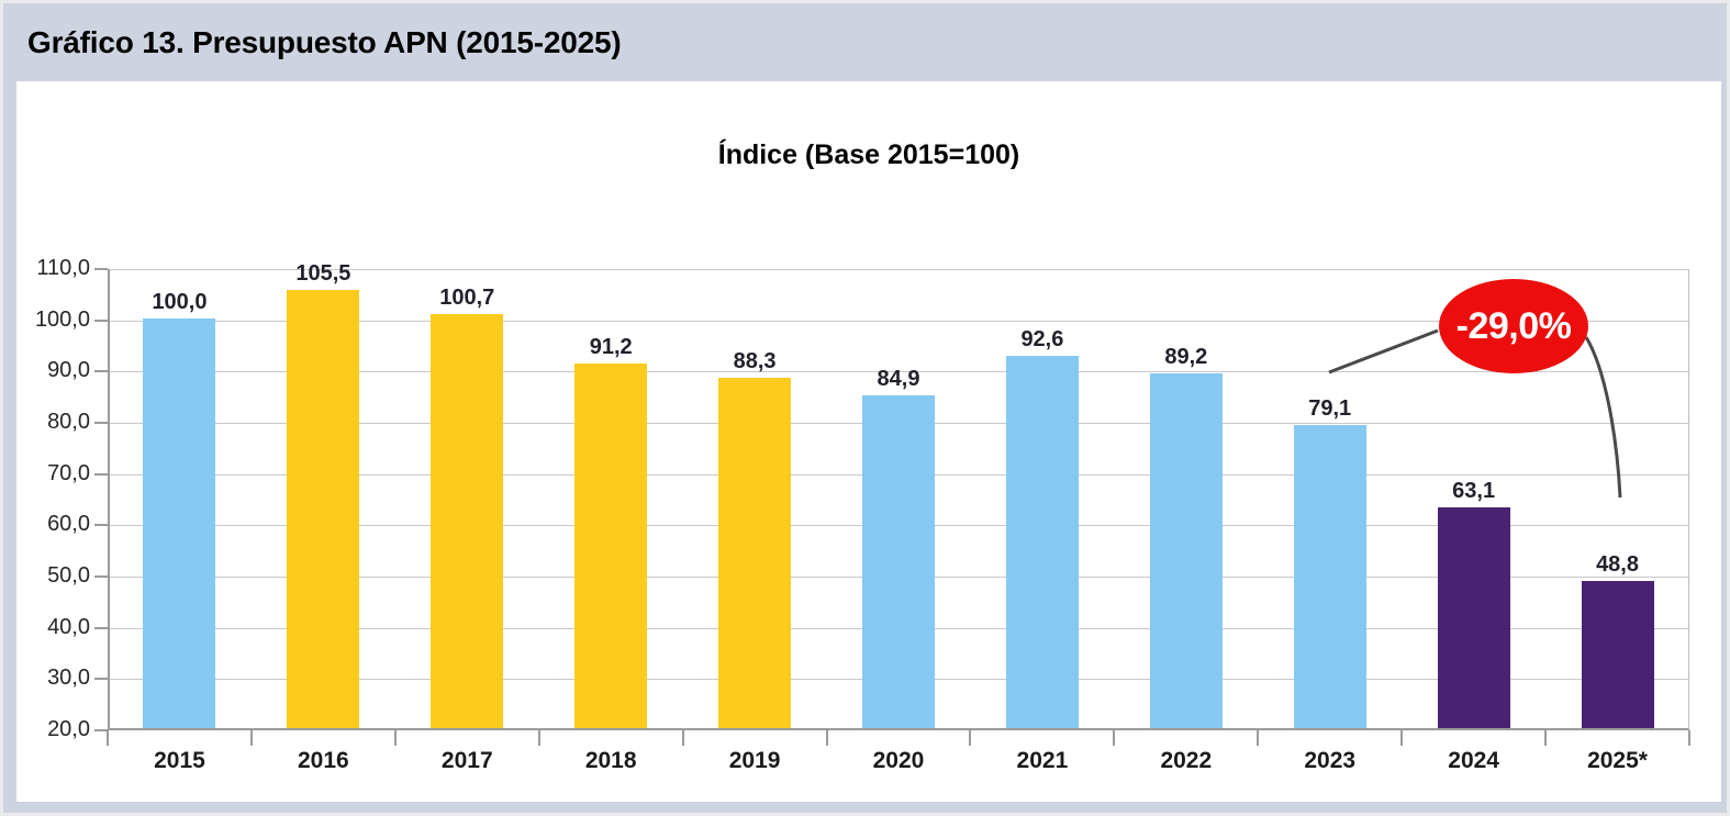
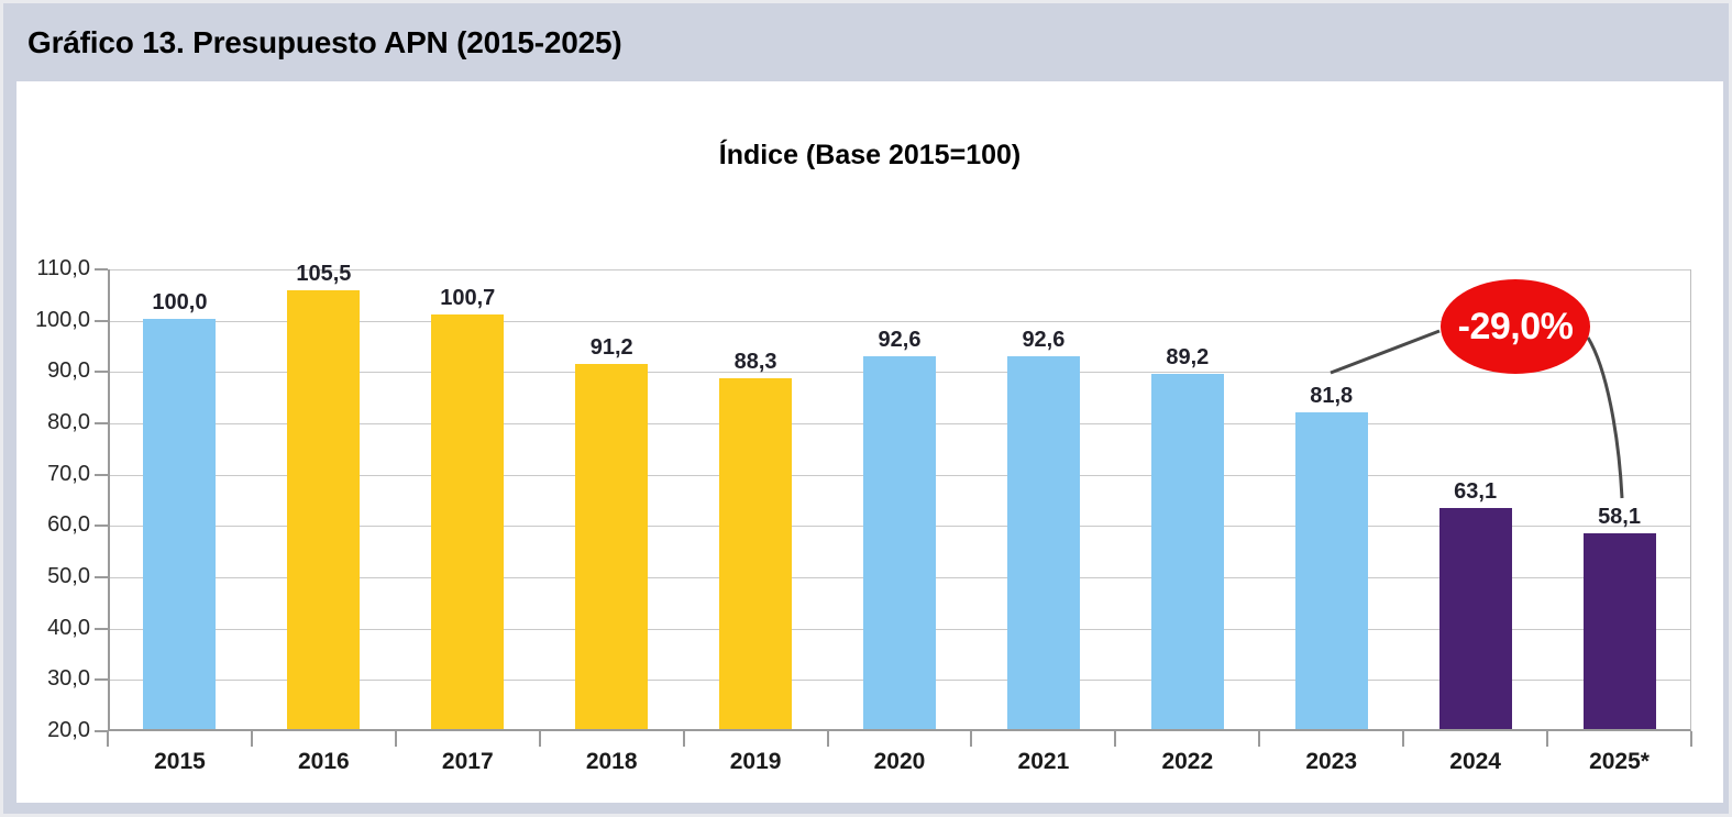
2020: 84,9 -> 92,6
2023: 79,1 -> 81,8
2025*: 48,8 -> 58,1
